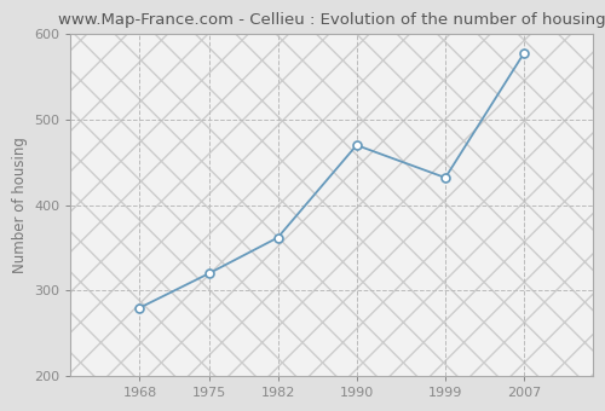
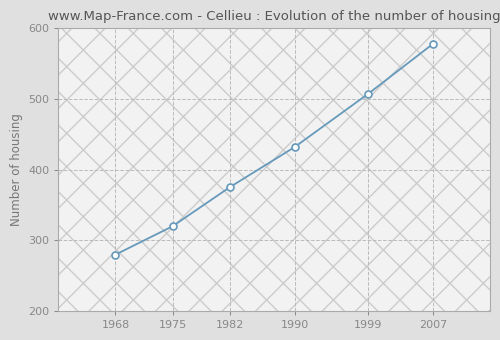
1982: 362 -> 375
1990: 470 -> 432
1999: 432 -> 507
